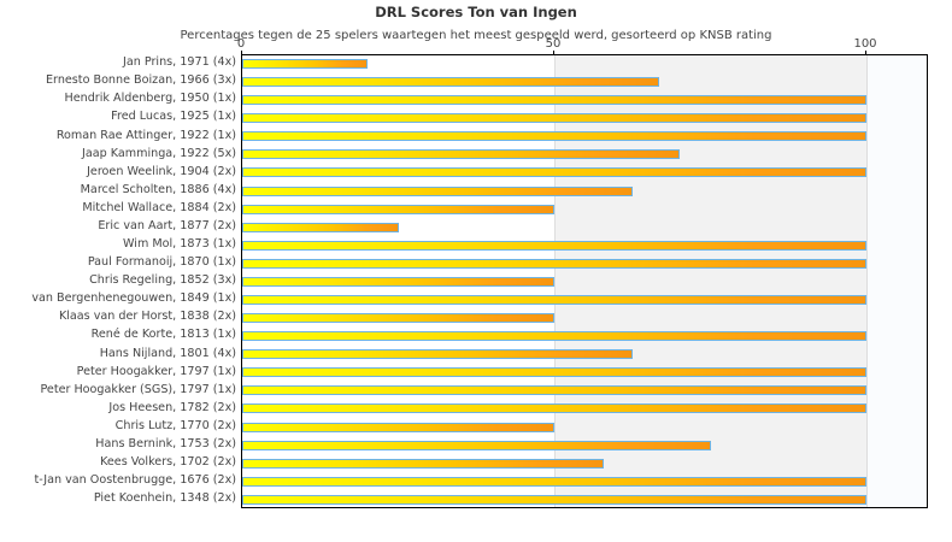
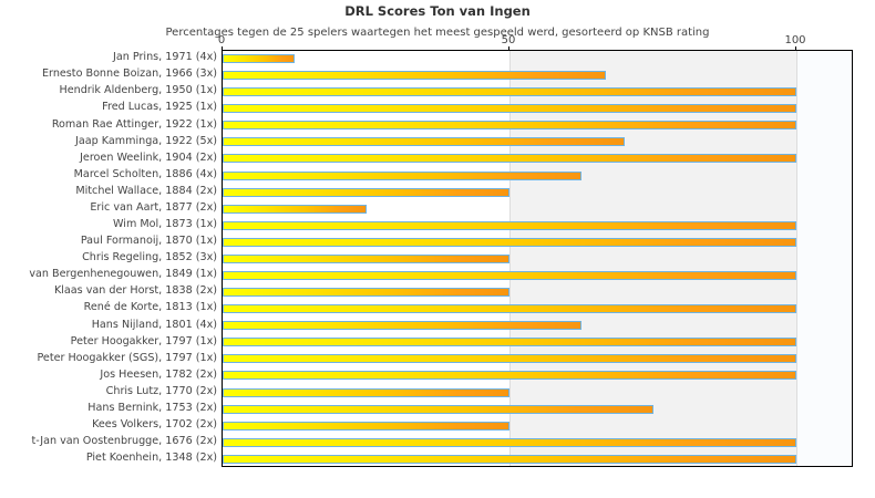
Jan Prins, 1971 (4x): 20 -> 12
Kees Volkers, 1702 (2x): 58 -> 50
